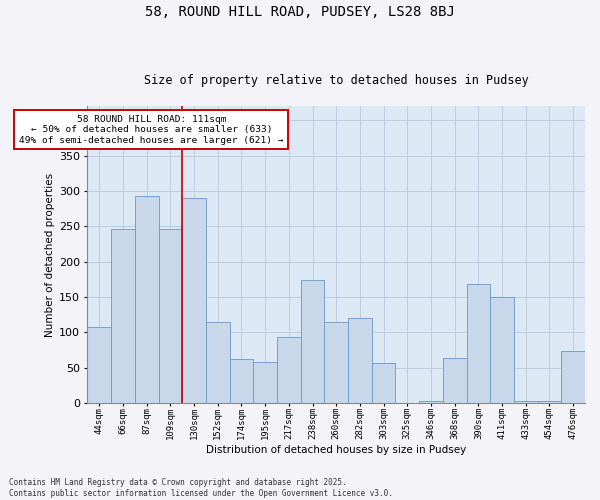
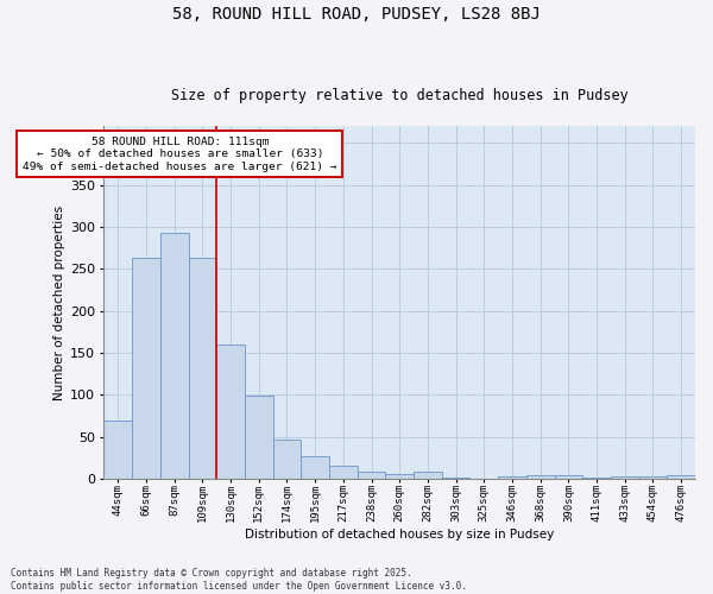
44sqm: 108 -> 70
66sqm: 246 -> 263
109sqm: 246 -> 263
130sqm: 290 -> 160
152sqm: 114 -> 99
174sqm: 62 -> 47
195sqm: 58 -> 27
217sqm: 94 -> 16
238sqm: 174 -> 9
260sqm: 114 -> 6
282sqm: 120 -> 8
303sqm: 56 -> 2
368sqm: 64 -> 4
390sqm: 168 -> 4
411sqm: 150 -> 1
476sqm: 74 -> 4
